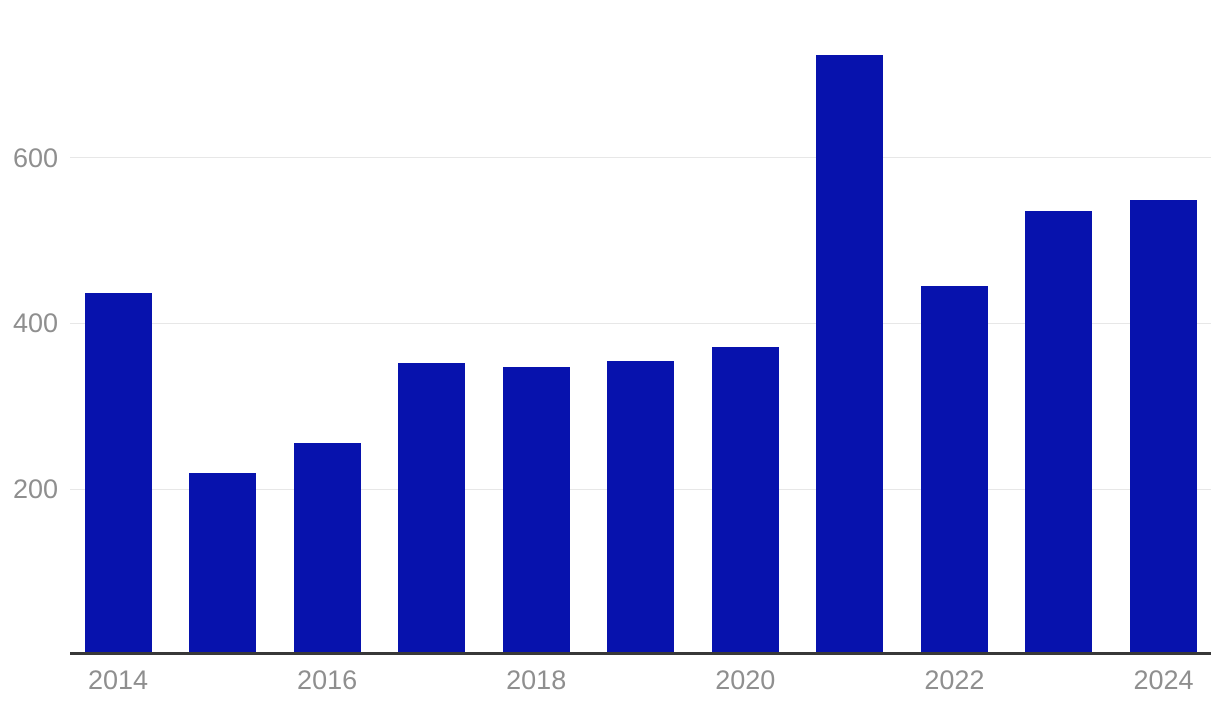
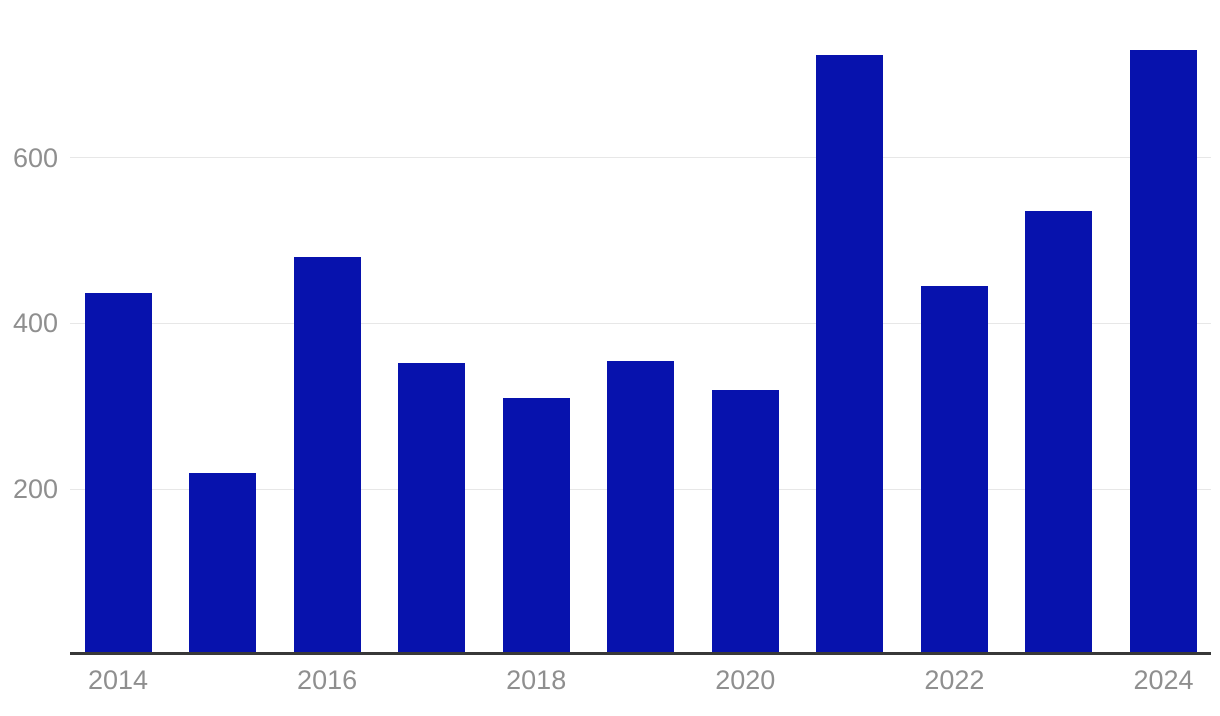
2016: 260 -> 480
2018: 350 -> 310
2020: 370 -> 320
2024: 550 -> 730
